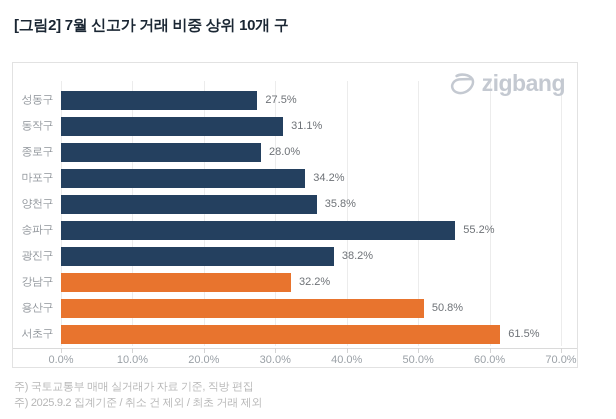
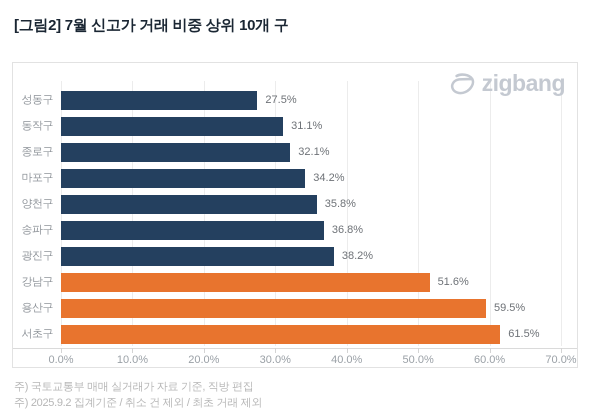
종로구: 28.0% -> 32.1%
송파구: 55.2% -> 36.8%
강남구: 32.2% -> 51.6%
용산구: 50.8% -> 59.5%
